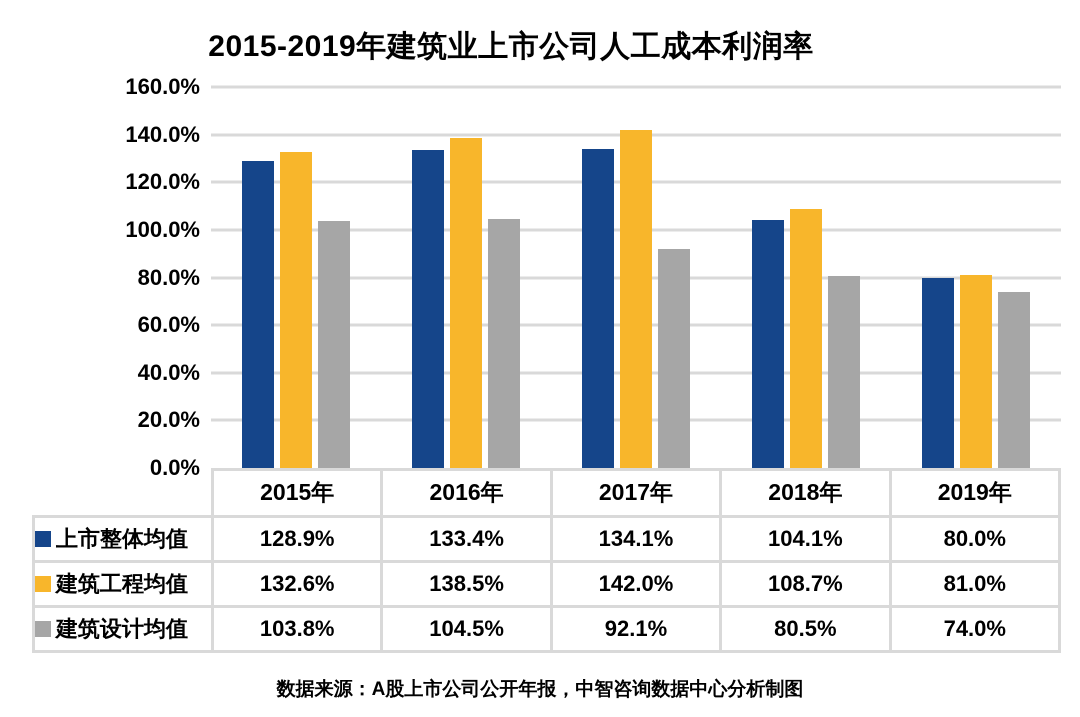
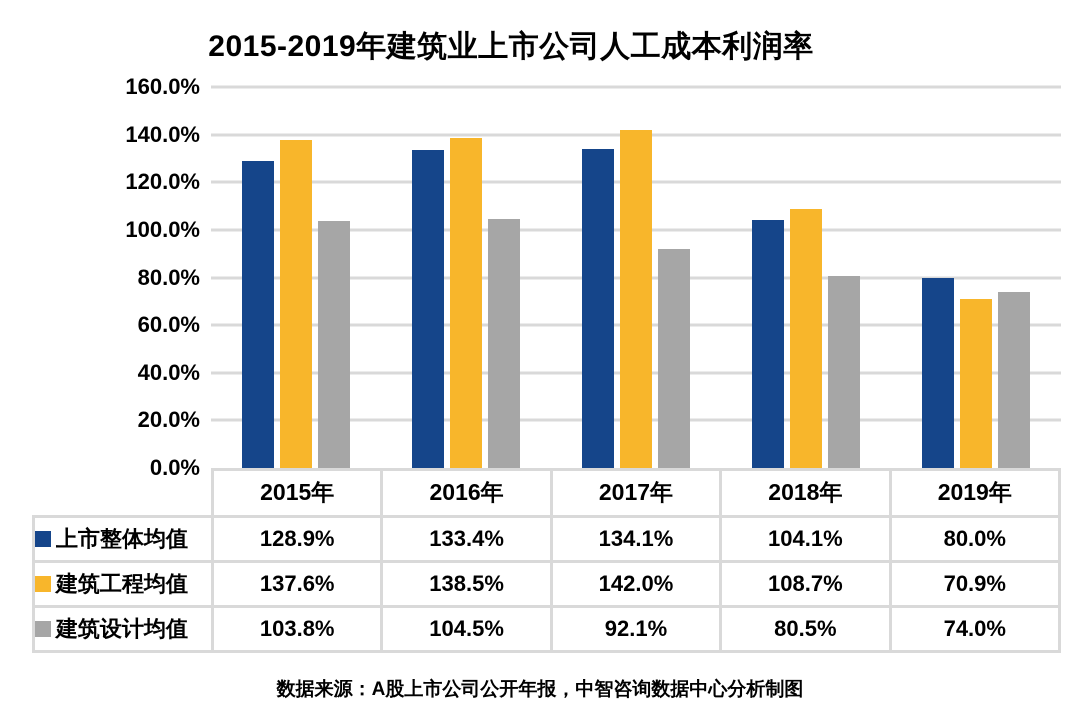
建筑工程均值/2015年: 132.6% -> 137.6%
建筑工程均值/2019年: 81.0% -> 70.9%
